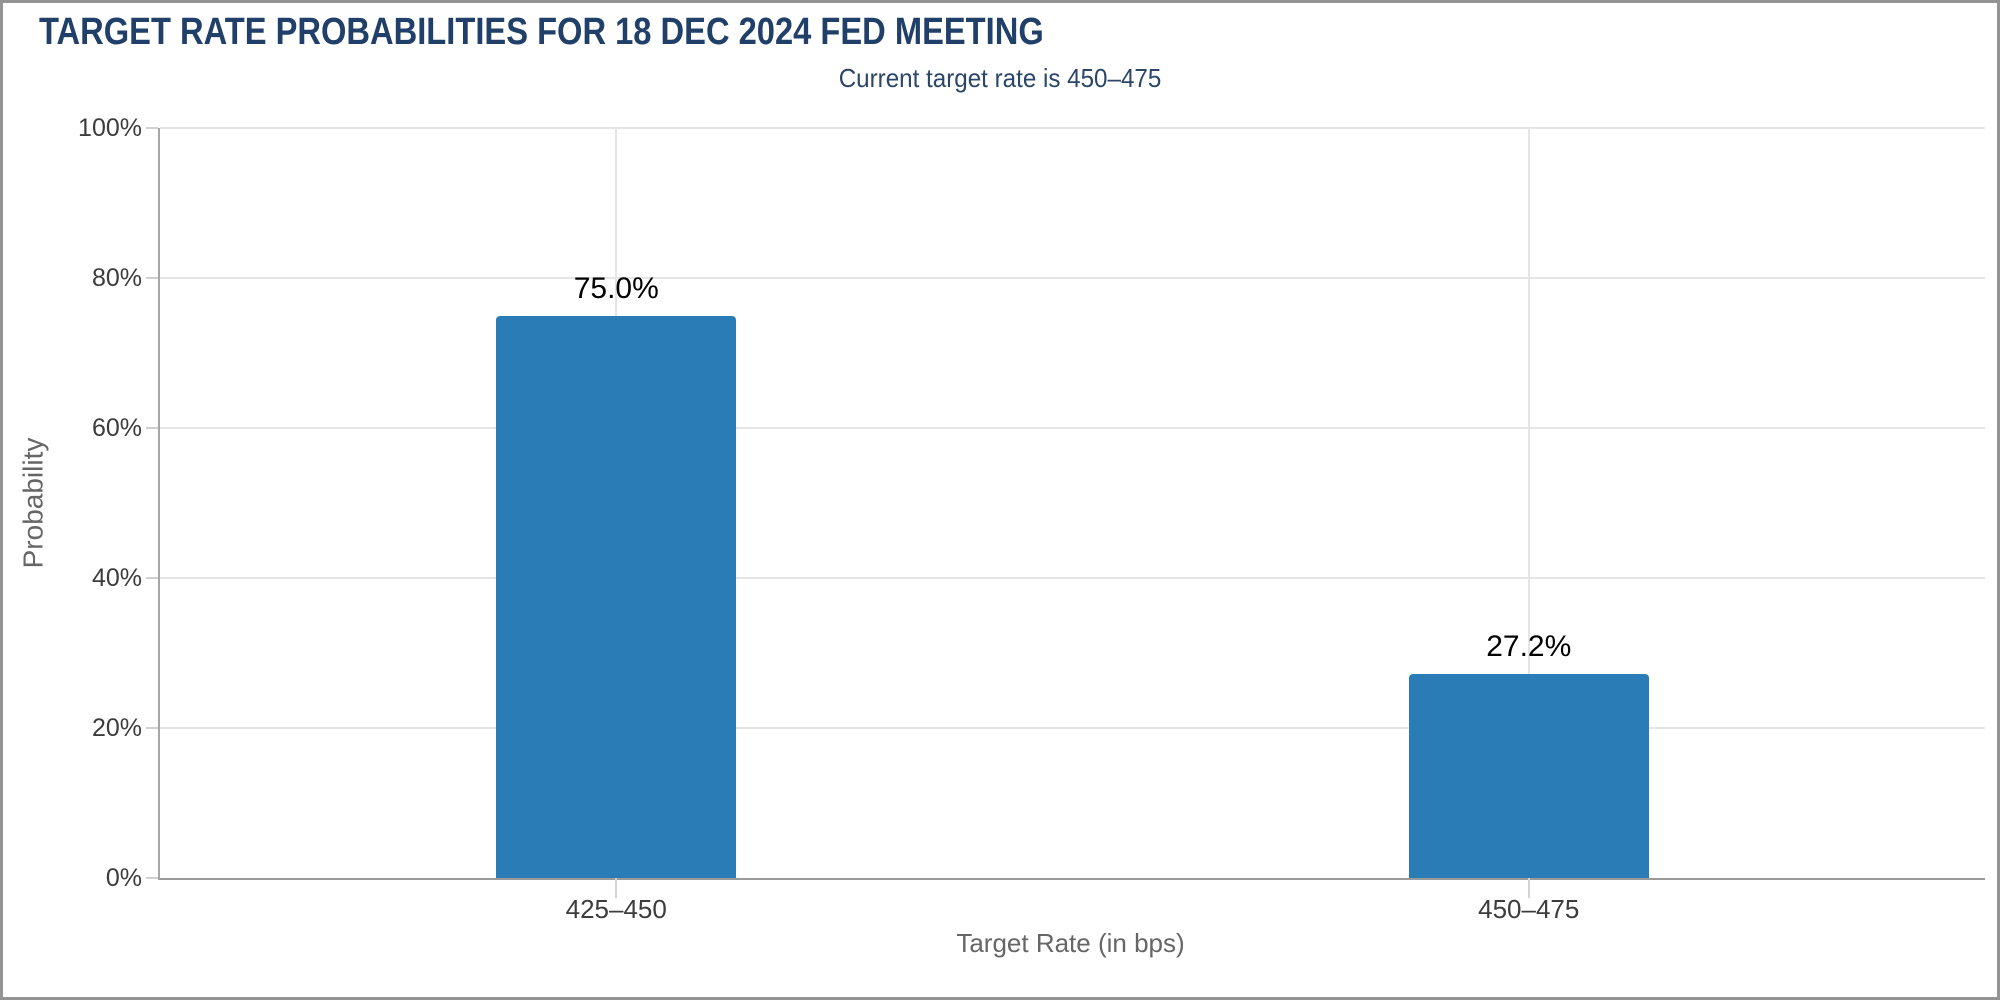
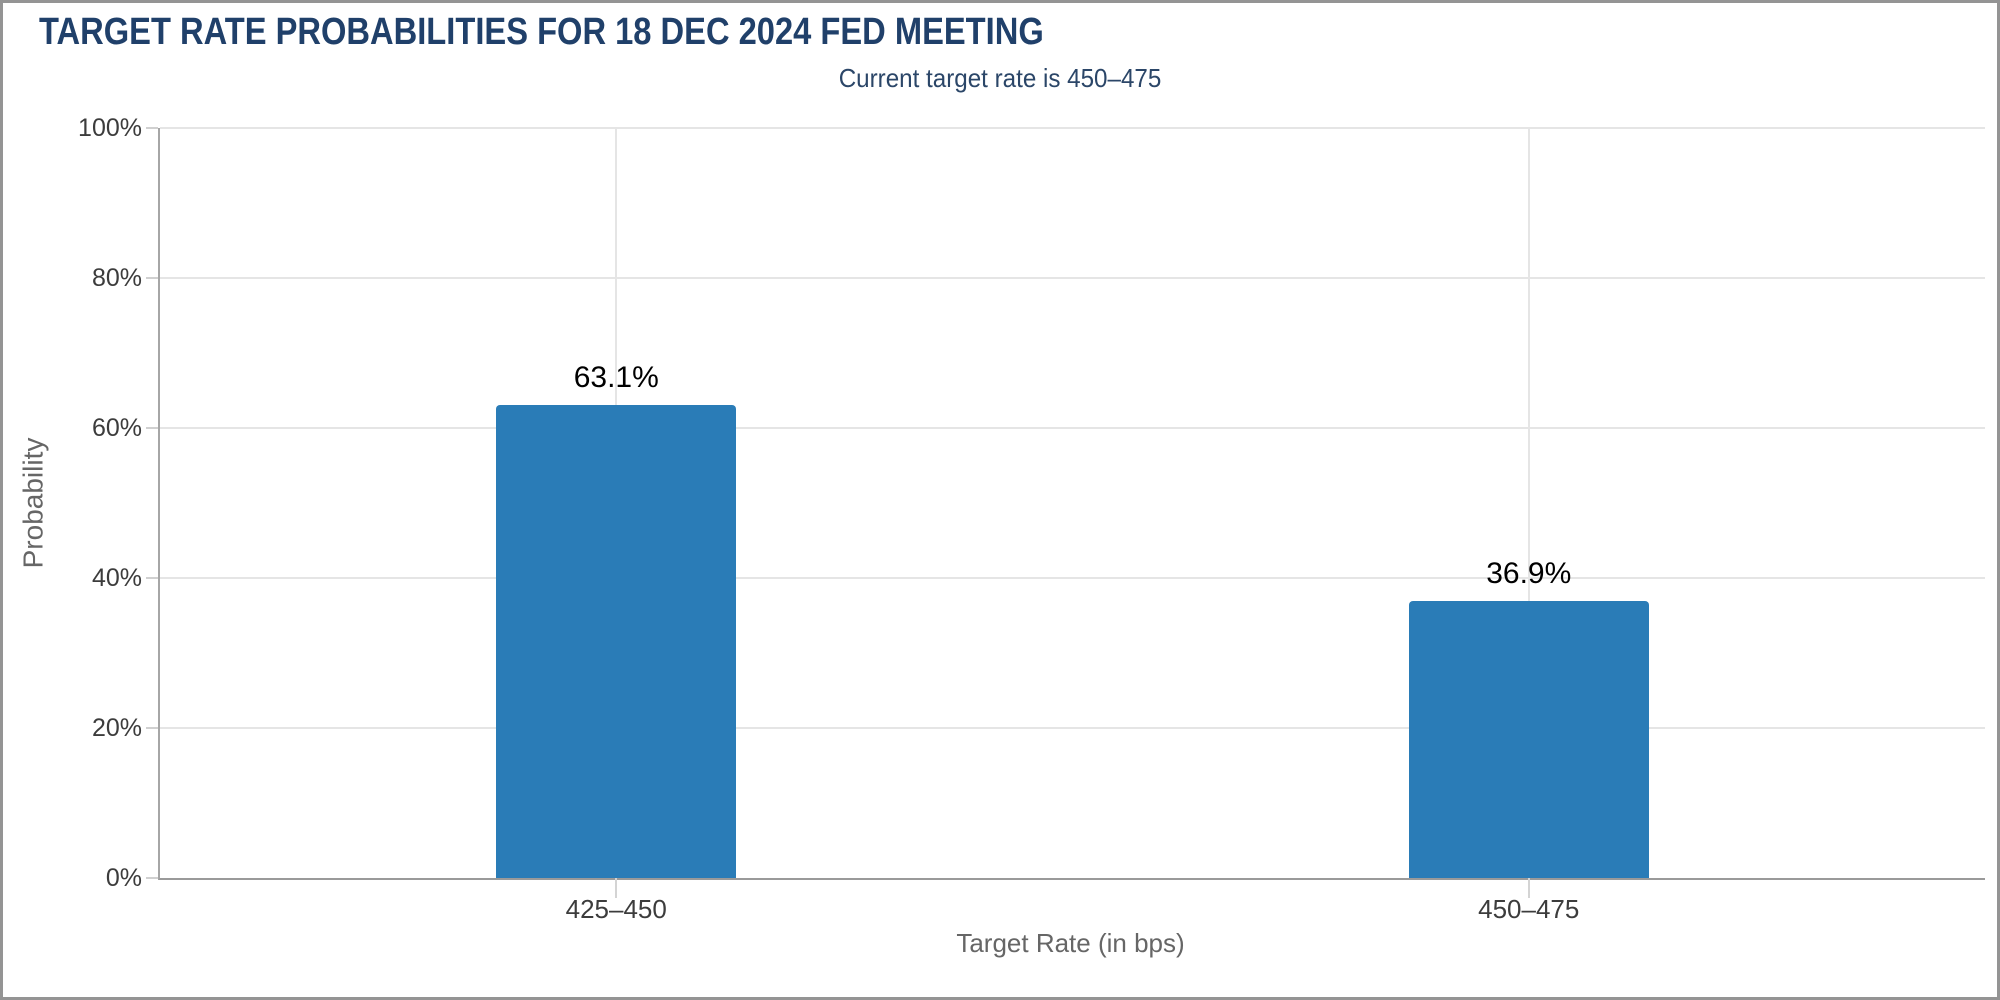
425–450: 75.0% -> 63.1%
450–475: 27.2% -> 36.9%
